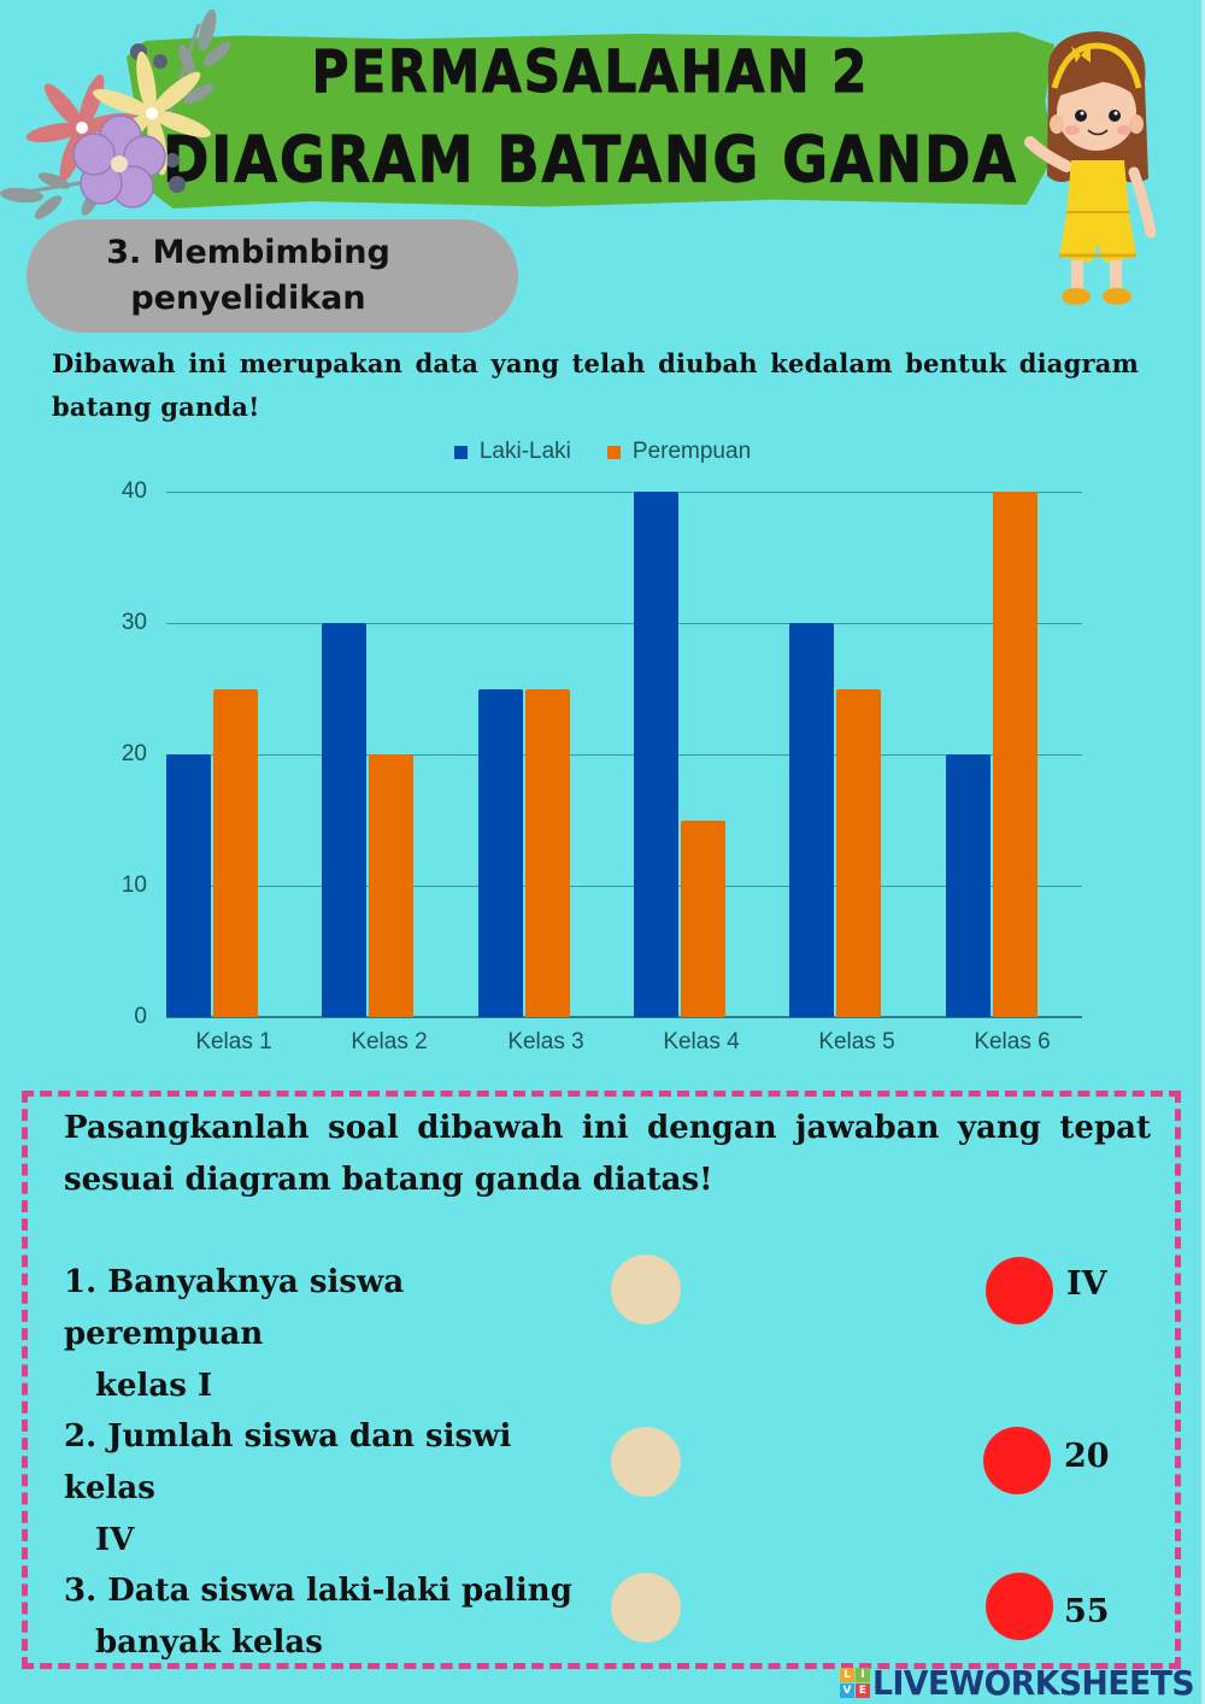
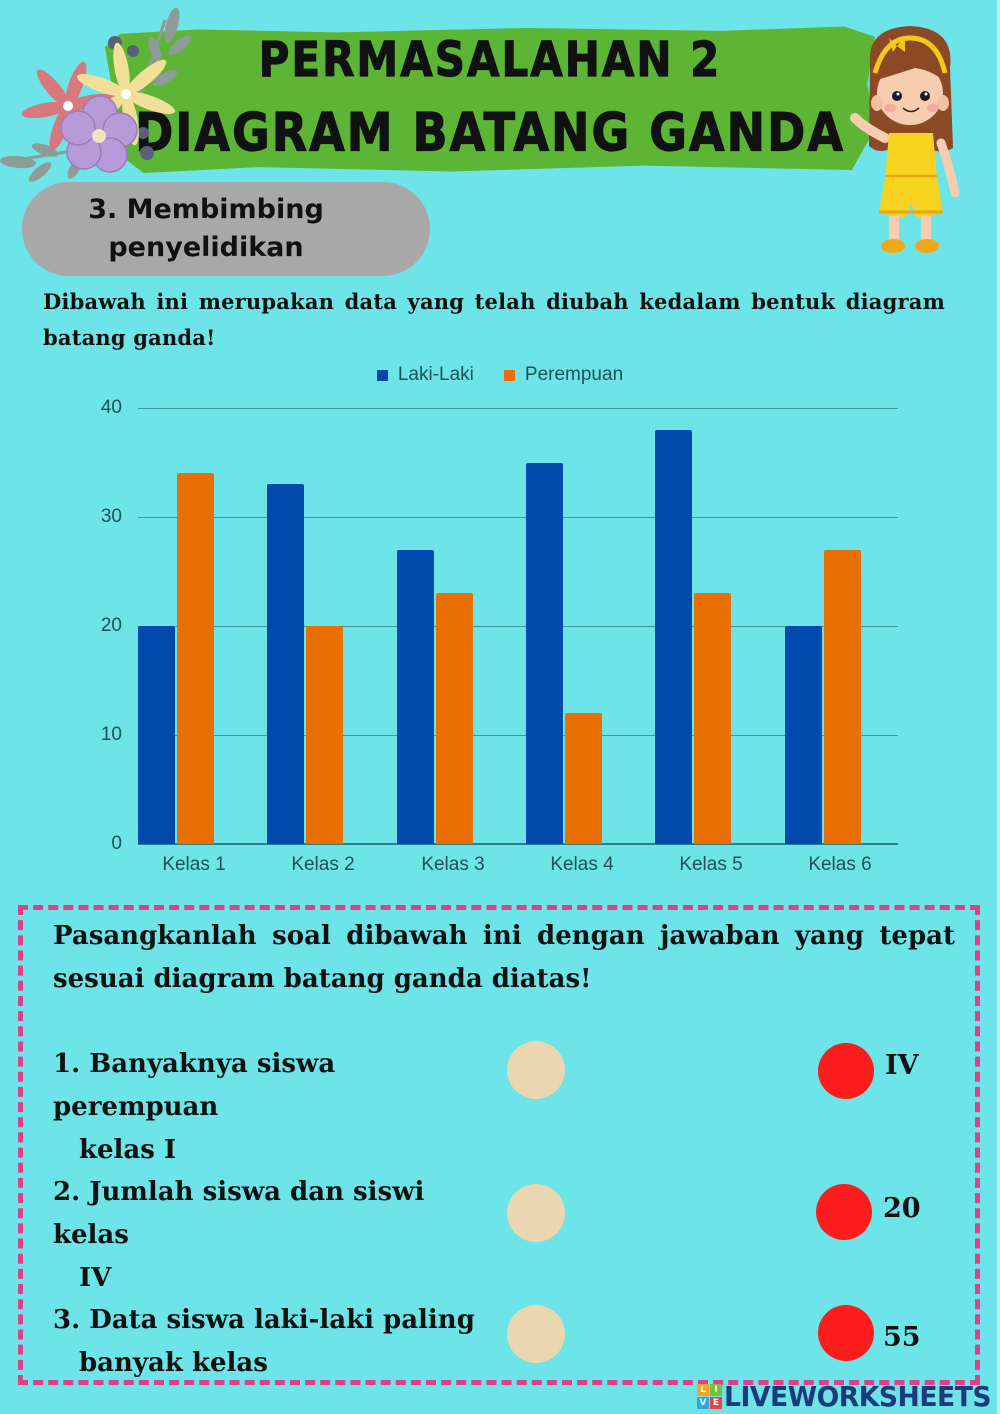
Perempuan/Kelas 1: 25 -> 34
Laki-Laki/Kelas 2: 30 -> 33
Laki-Laki/Kelas 3: 25 -> 27
Perempuan/Kelas 3: 25 -> 23
Laki-Laki/Kelas 4: 40 -> 35
Perempuan/Kelas 4: 15 -> 12
Laki-Laki/Kelas 5: 30 -> 38
Perempuan/Kelas 5: 25 -> 23
Perempuan/Kelas 6: 40 -> 27
